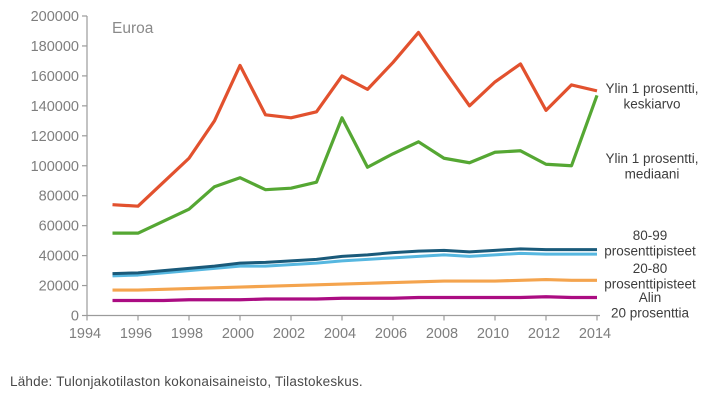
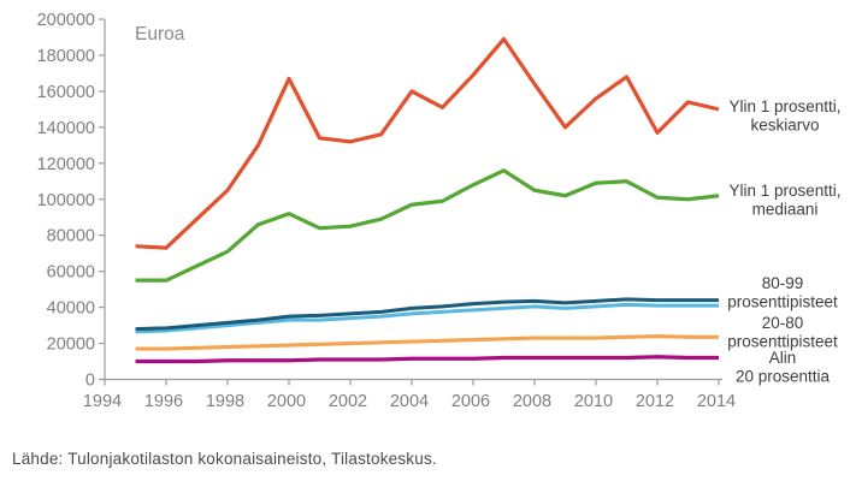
Ylin 1 prosentti, mediaani/2004: 132000 -> 97000
Ylin 1 prosentti, mediaani/2014: 147000 -> 102000
